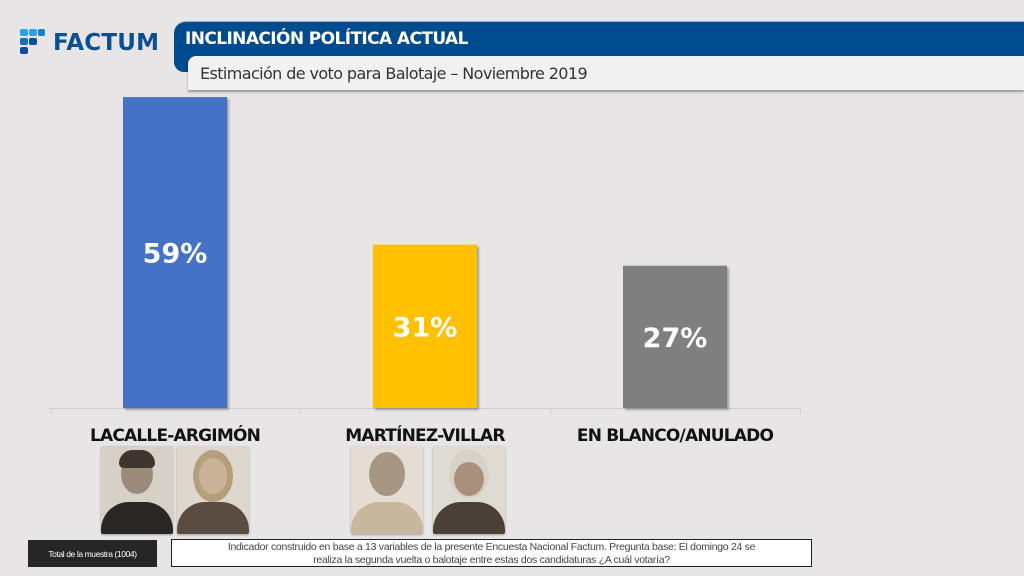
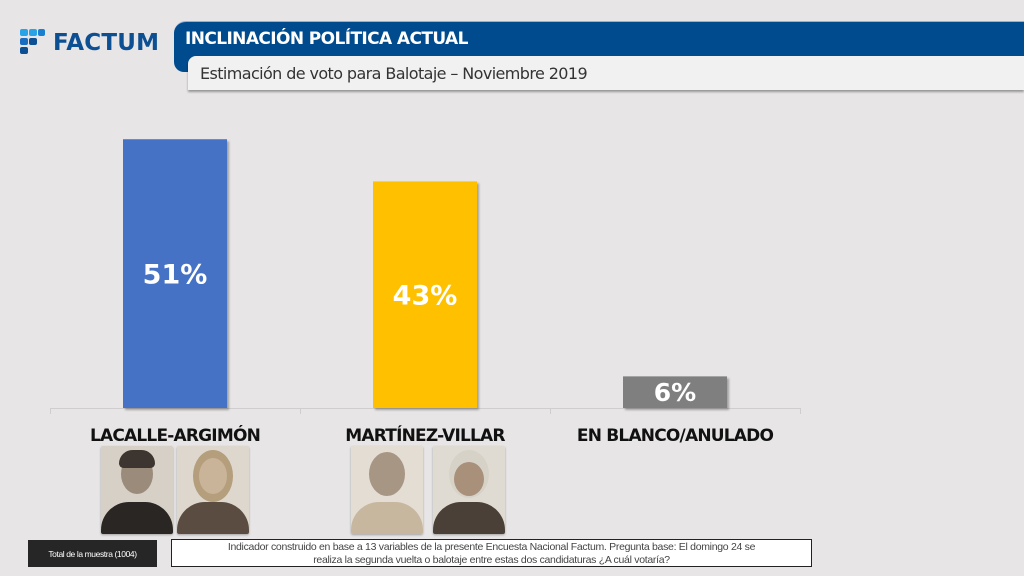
LACALLE-ARGIMÓN: 59% -> 51%
MARTÍNEZ-VILLAR: 31% -> 43%
EN BLANCO/ANULADO: 27% -> 6%
